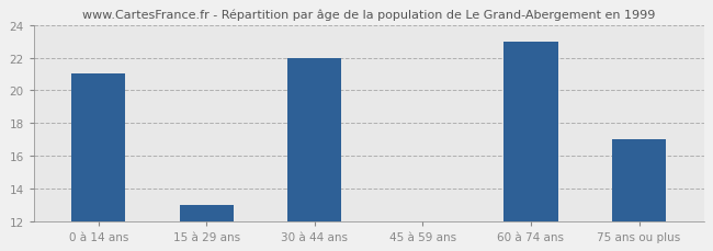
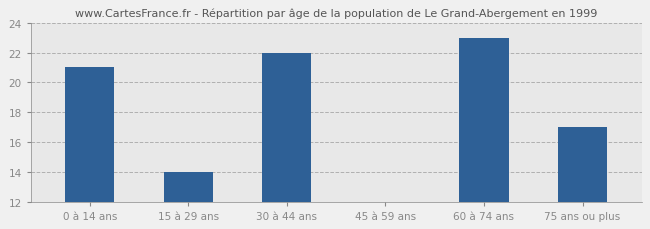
15 à 29 ans: 13 -> 14
